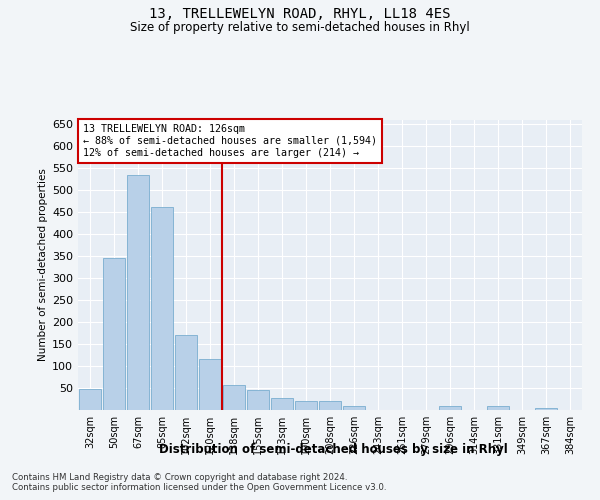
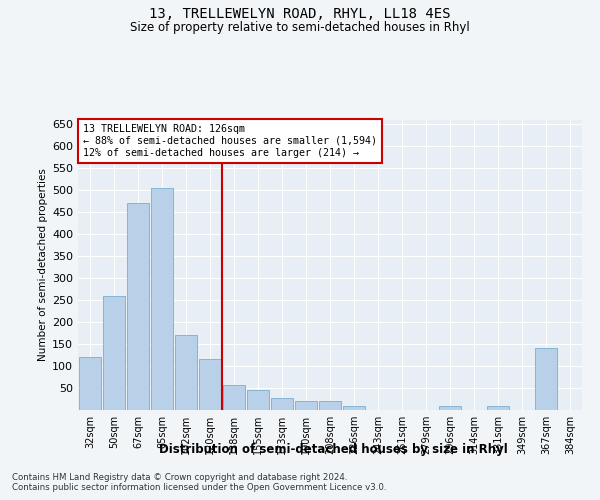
32sqm: 47 -> 120
50sqm: 345 -> 260
67sqm: 535 -> 470
85sqm: 462 -> 505
367sqm: 5 -> 140
